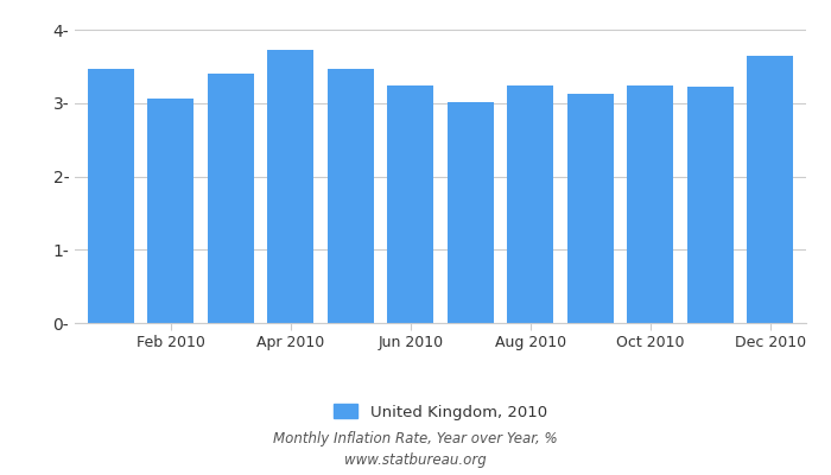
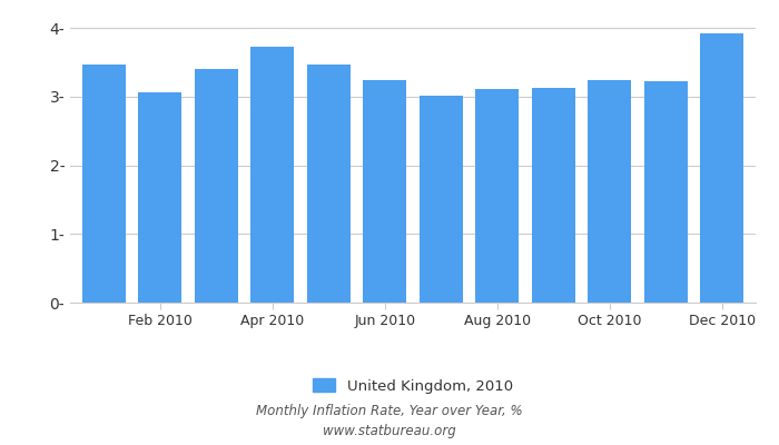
Aug 2010: 3.25- -> 3.12-
Dec 2010: 3.65- -> 3.92-
